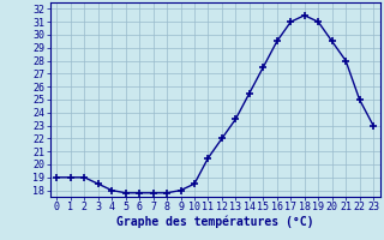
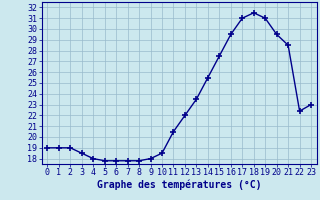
21: 28.0 -> 28.5
22: 25.0 -> 22.4
